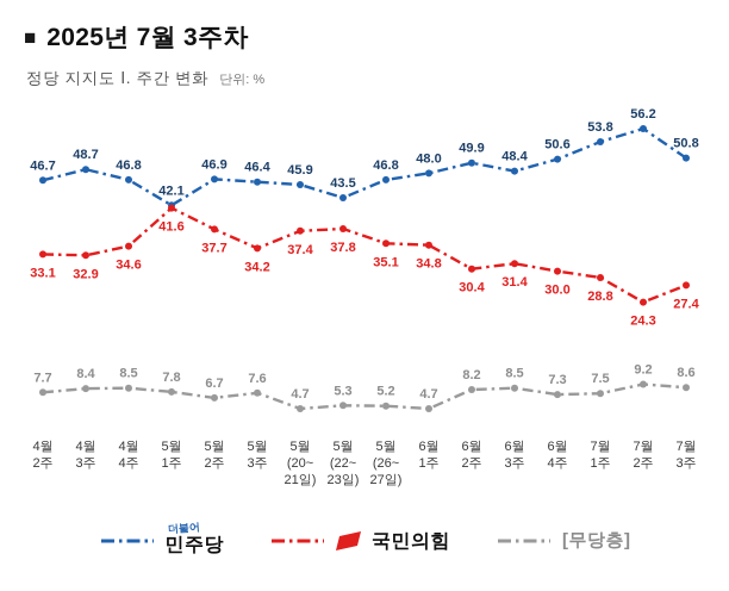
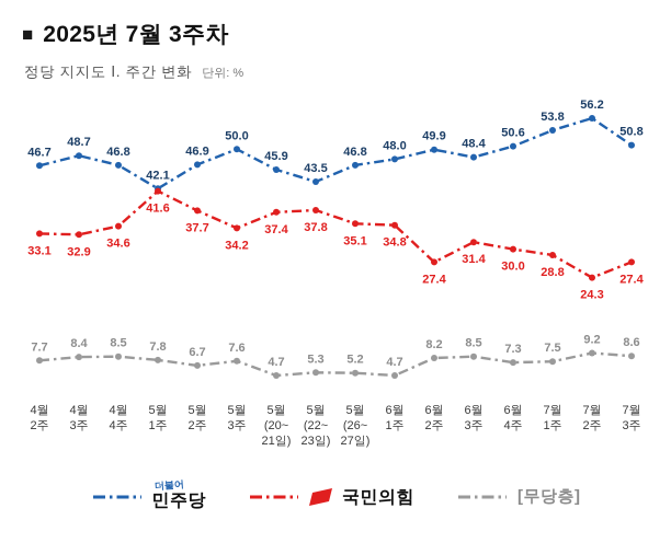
민주당/5월 3주: 46.4 -> 50.0
국민의힘/6월 2주: 30.4 -> 27.4
